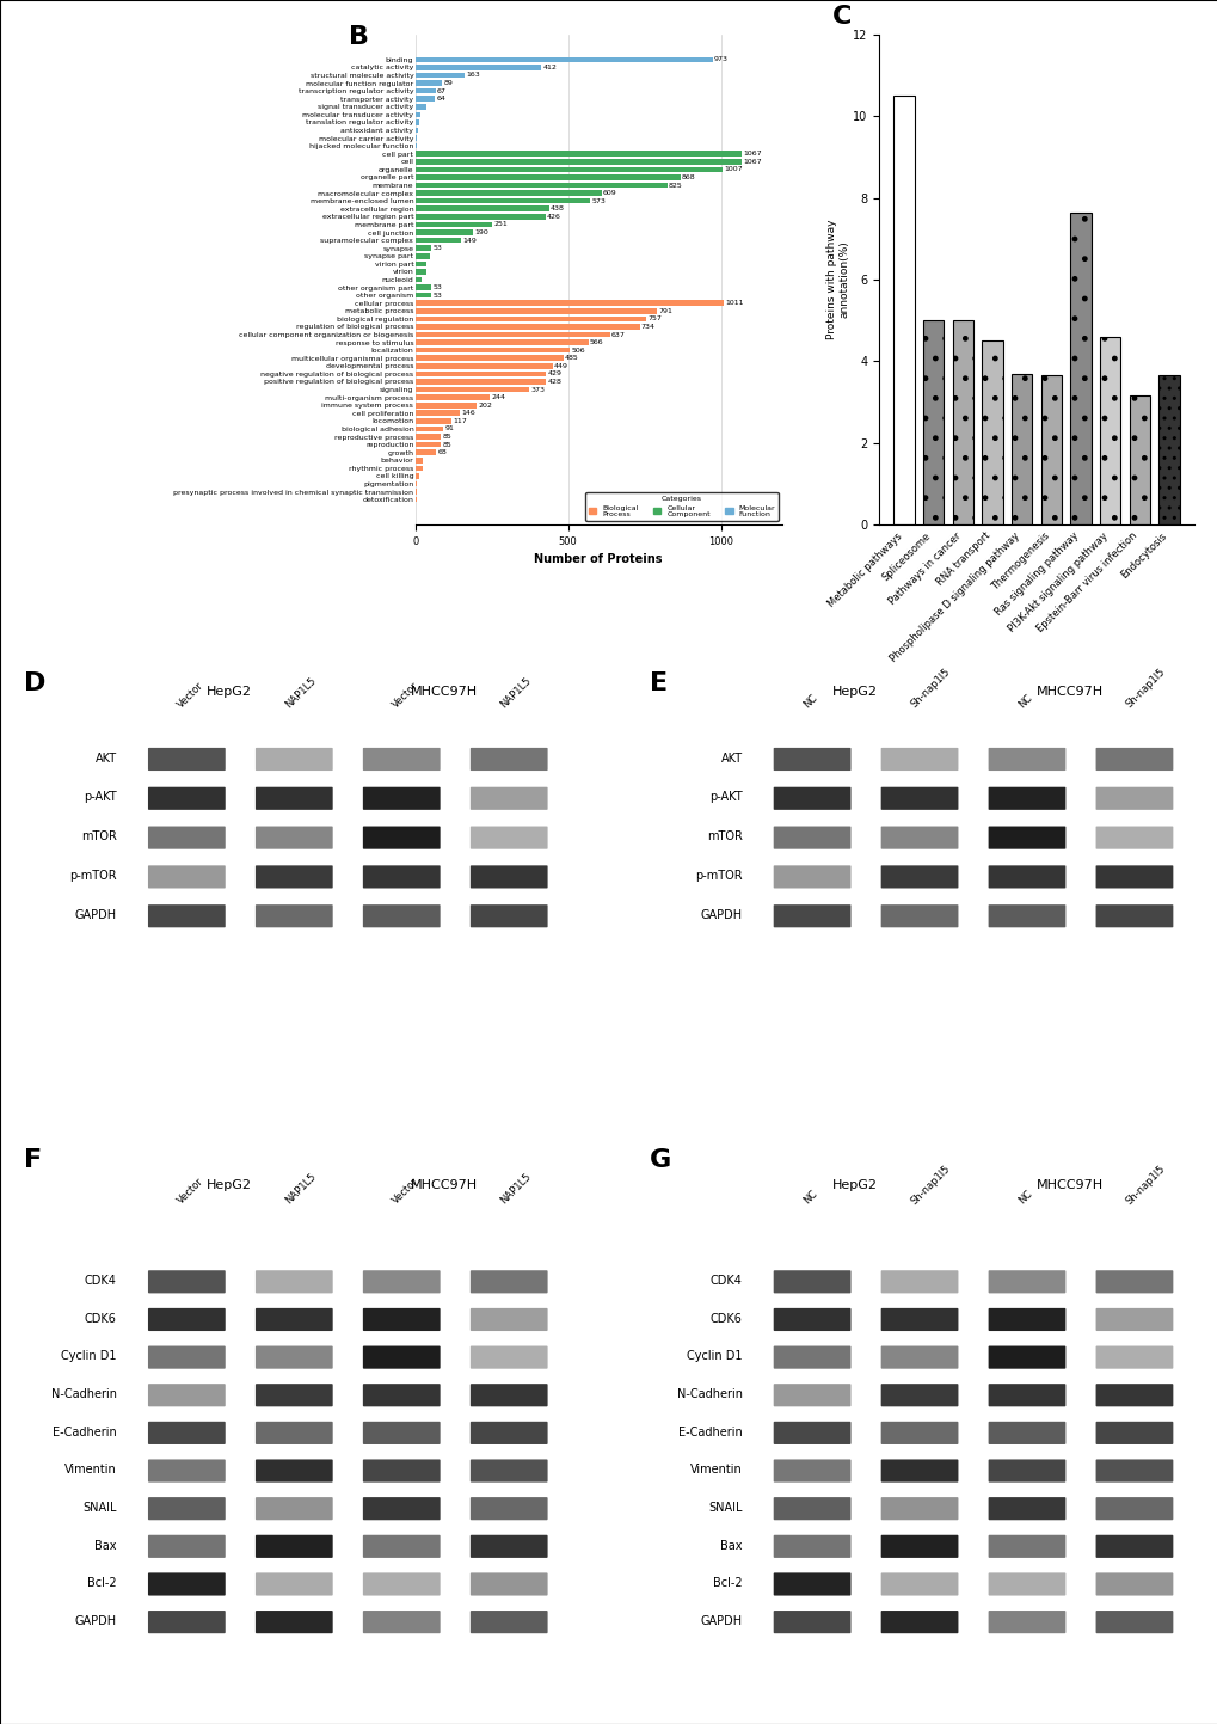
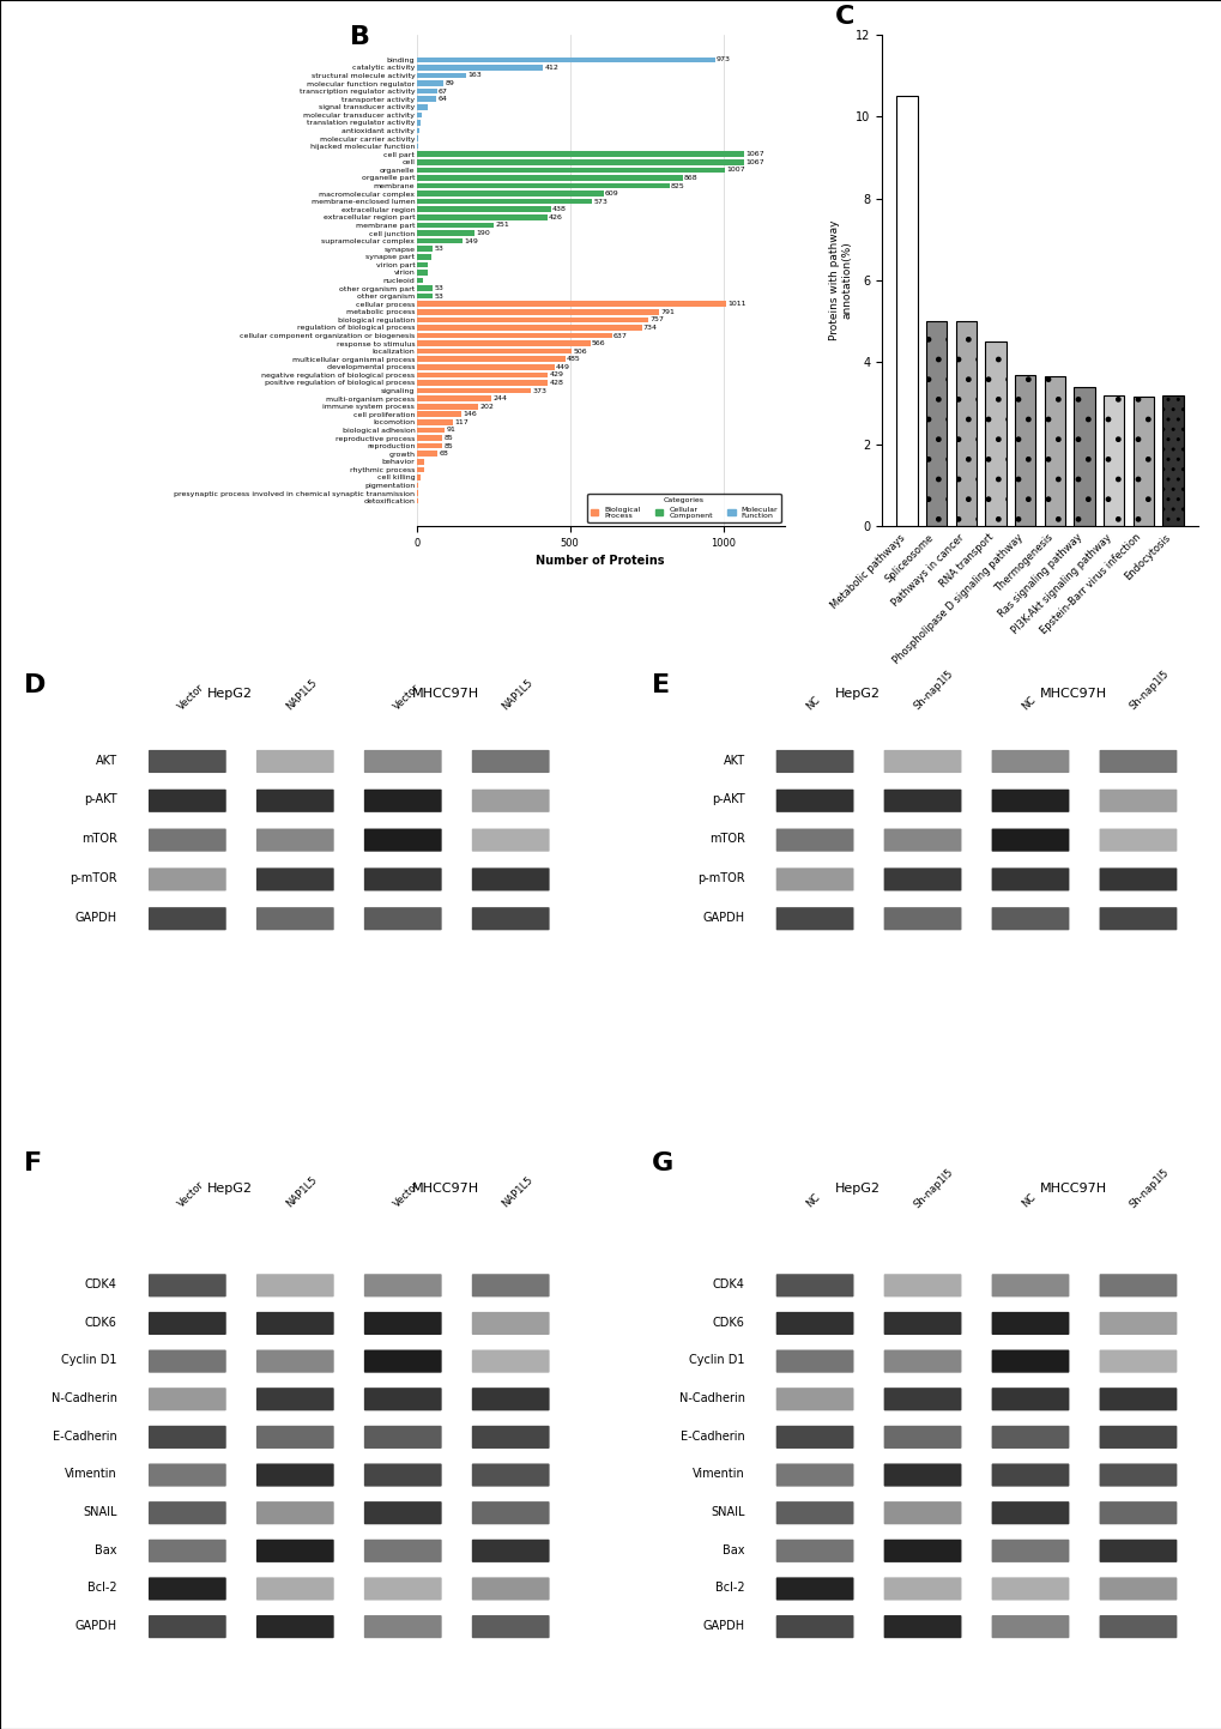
Ras signaling pathway: 7.65 -> 3.40
PI3K-Akt signaling pathway: 4.60 -> 3.20
Endocytosis: 3.65 -> 3.20
